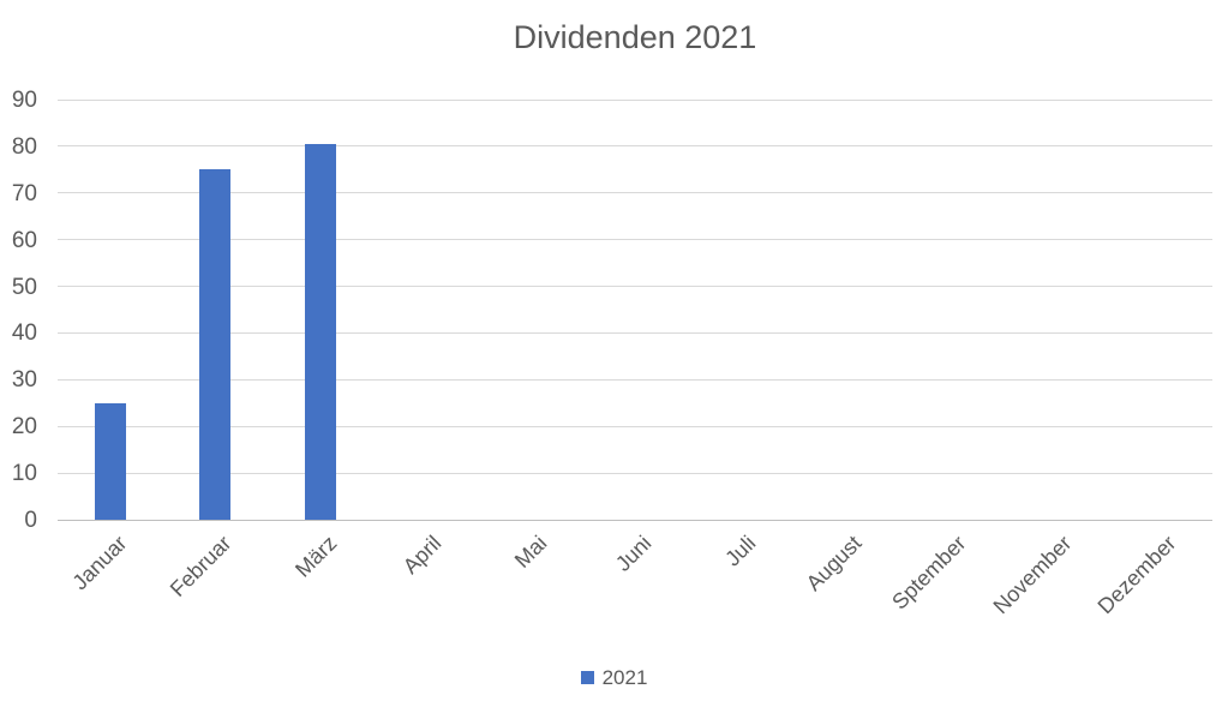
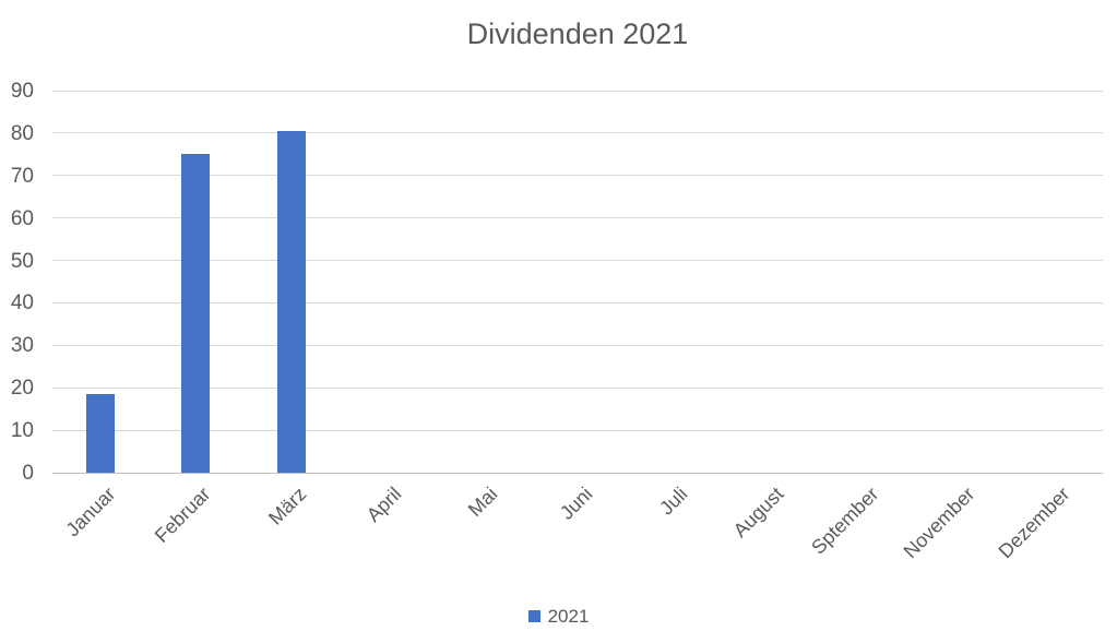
Januar: 25 -> 18
